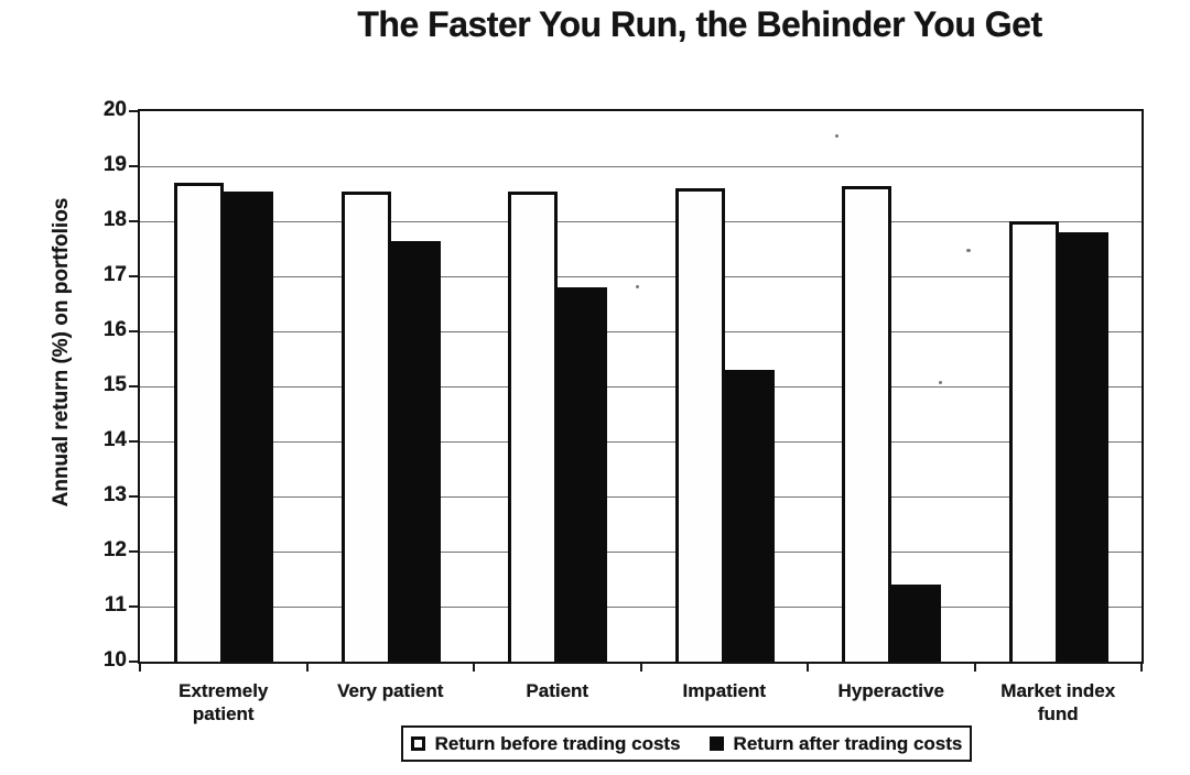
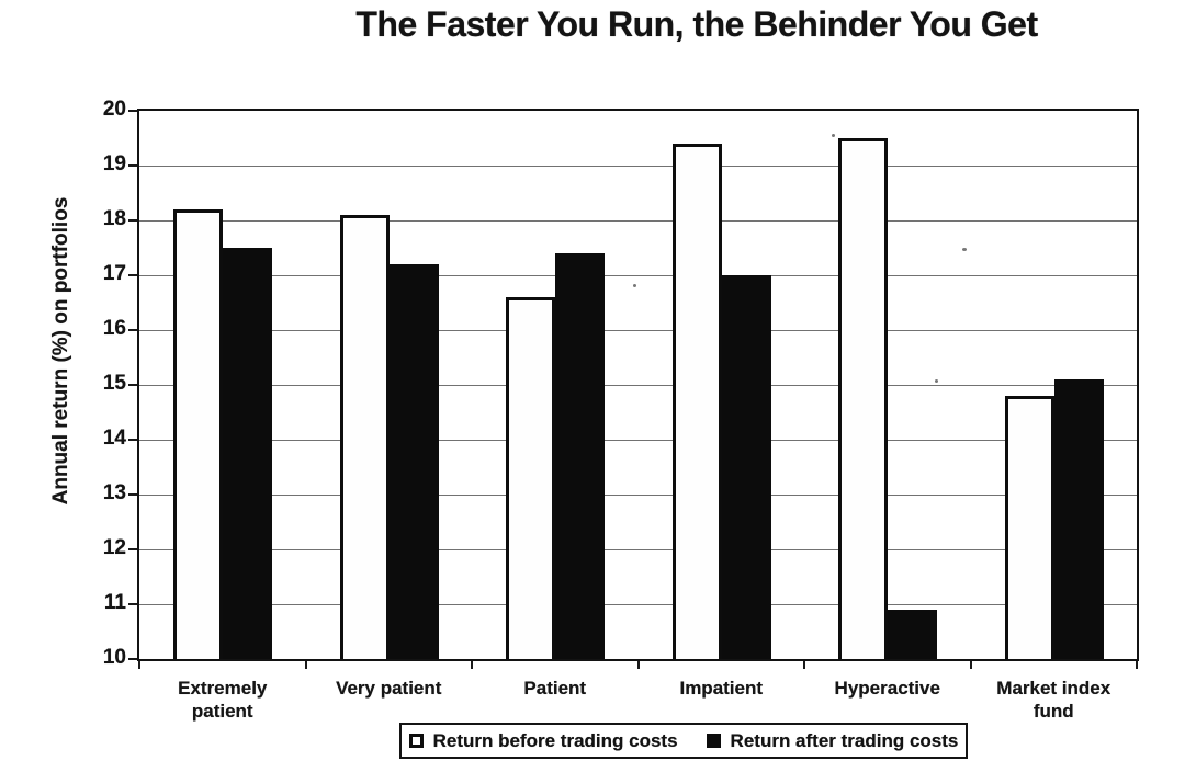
Return before trading costs/Extremely patient: 18.7 -> 18.2
Return after trading costs/Extremely patient: 18.6 -> 17.5
Return before trading costs/Very patient: 18.6 -> 18.1
Return after trading costs/Very patient: 17.6 -> 17.2
Return before trading costs/Patient: 18.6 -> 16.6
Return after trading costs/Patient: 16.8 -> 17.4
Return before trading costs/Impatient: 18.6 -> 19.4
Return after trading costs/Impatient: 15.3 -> 17.0
Return before trading costs/Hyperactive: 18.6 -> 19.5
Return after trading costs/Hyperactive: 11.4 -> 10.9
Return before trading costs/Market index fund: 18.0 -> 14.8
Return after trading costs/Market index fund: 17.8 -> 15.1
